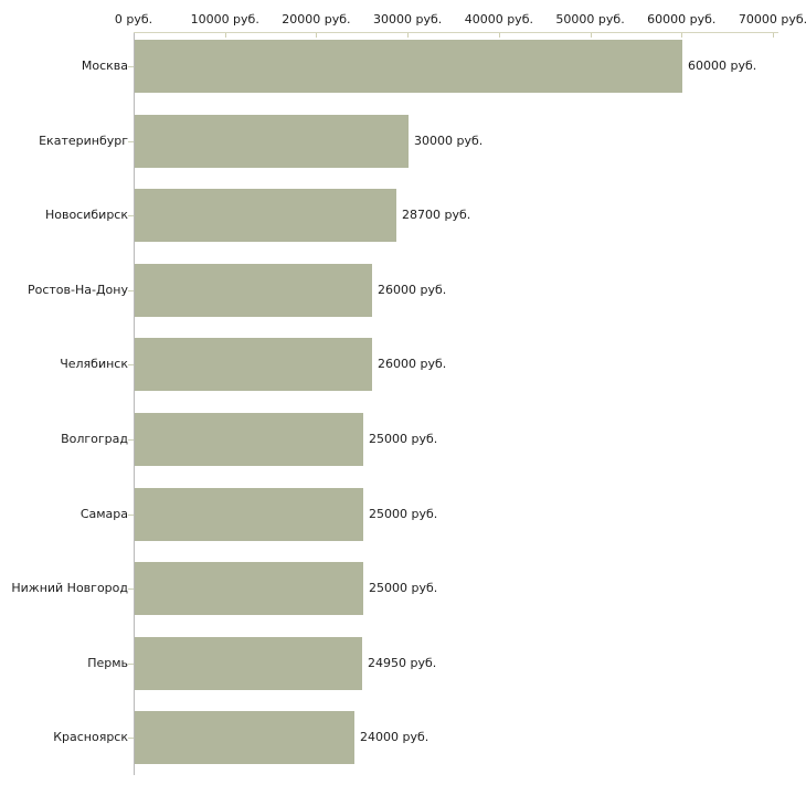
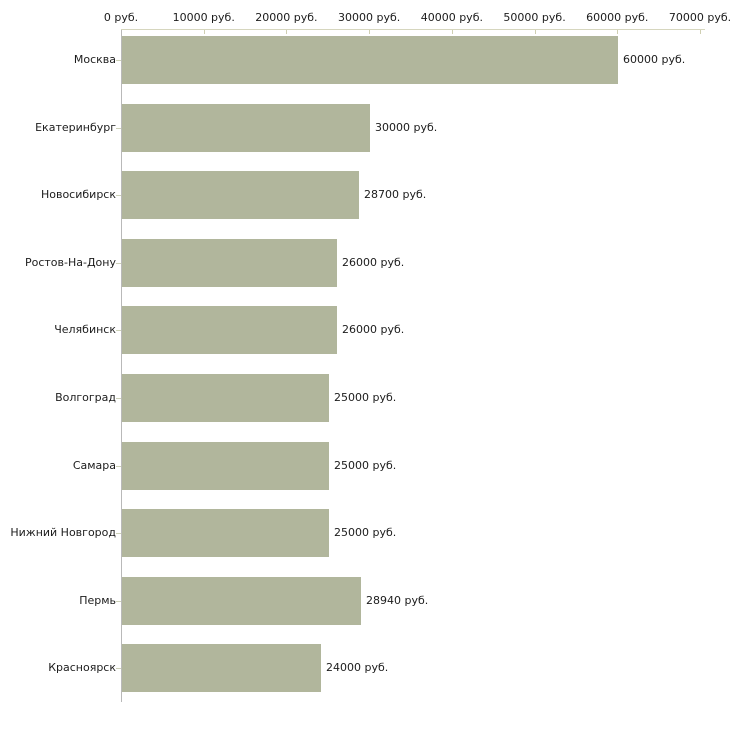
Пермь: 24950 -> 28940
